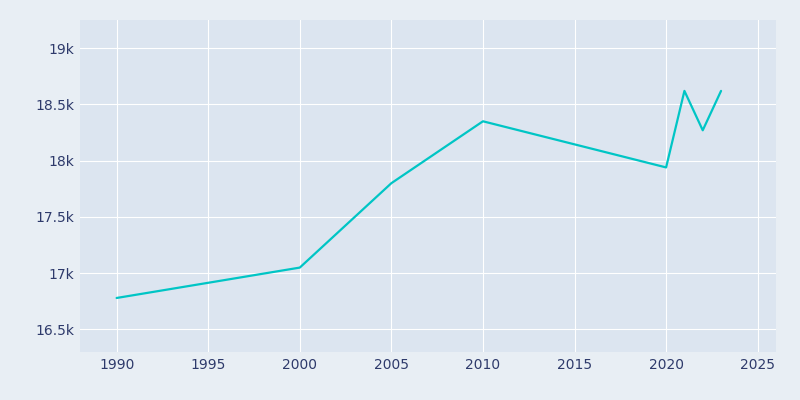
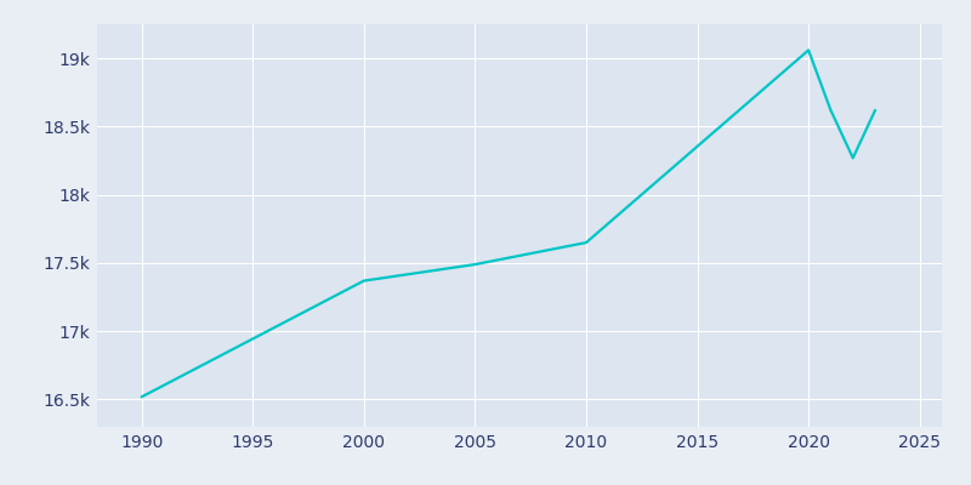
1990: 16.78k -> 16.52k
2000: 17.05k -> 17.37k
2005: 17.80k -> 17.49k
2010: 18.35k -> 17.65k
2020: 17.94k -> 19.06k
